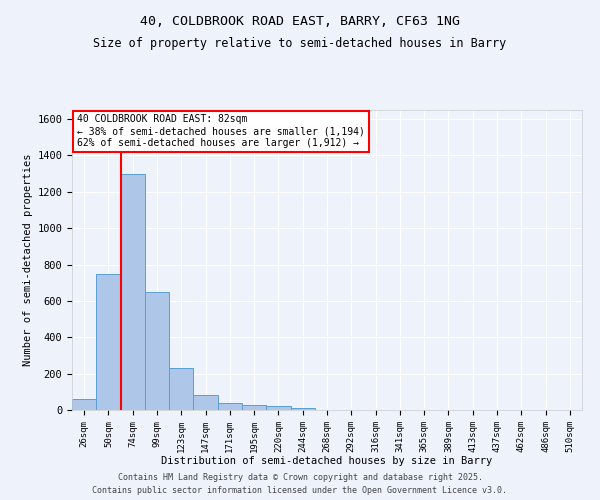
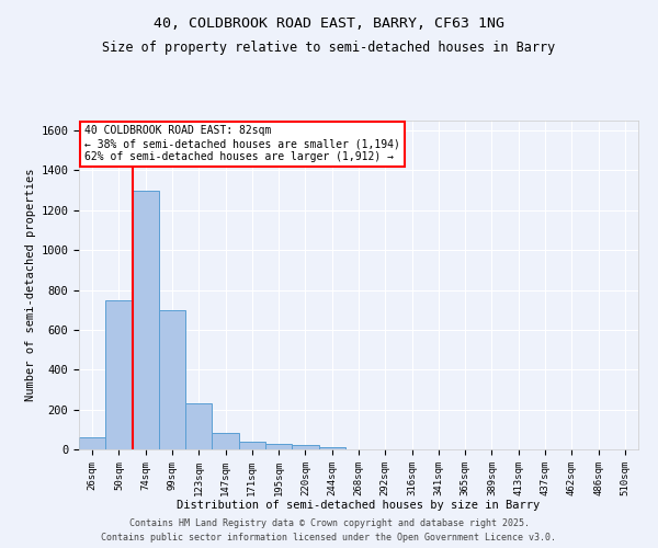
99sqm: 650 -> 700
